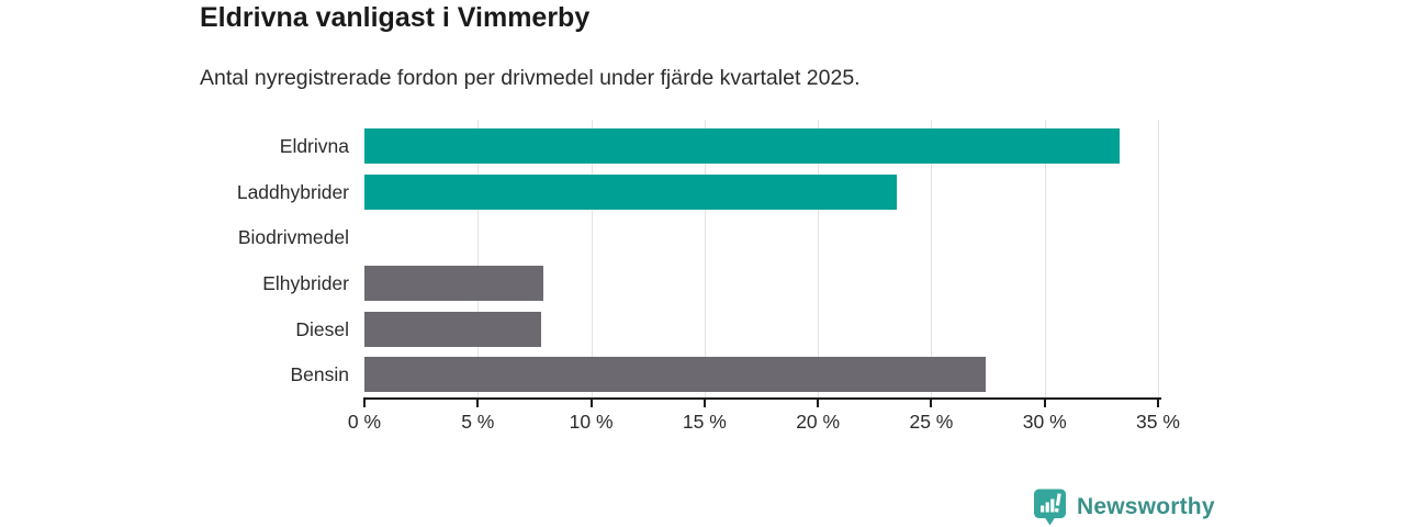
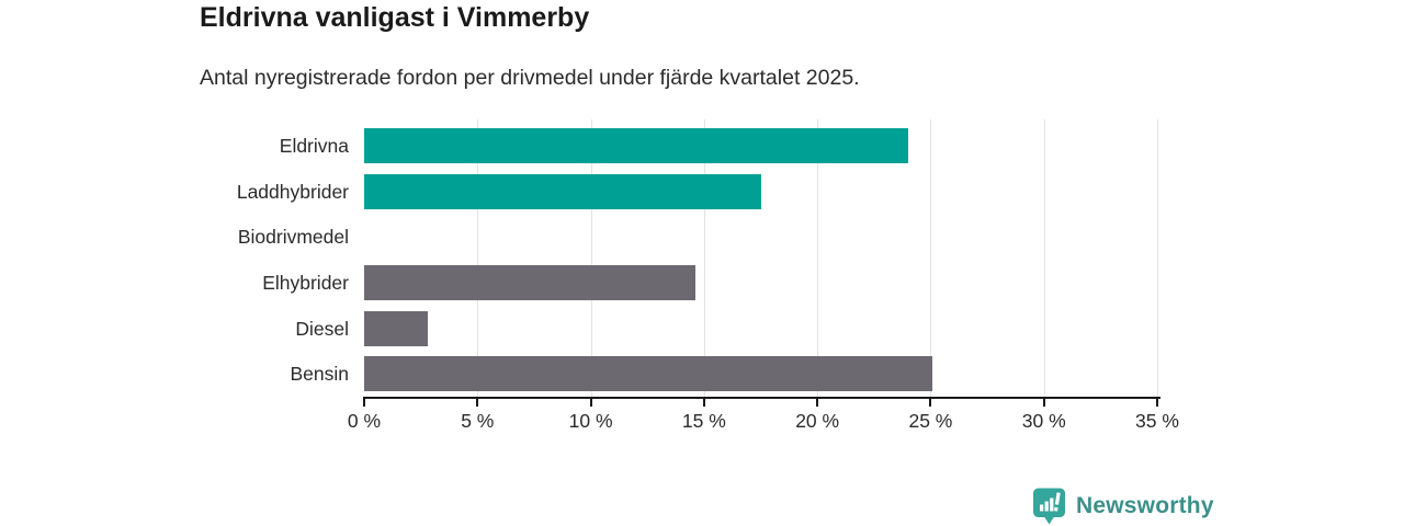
Eldrivna: 33.3% -> 24.0%
Laddhybrider: 23.5% -> 17.5%
Elhybrider: 7.9% -> 14.6%
Diesel: 7.8% -> 2.8%
Bensin: 27.4% -> 25.1%
